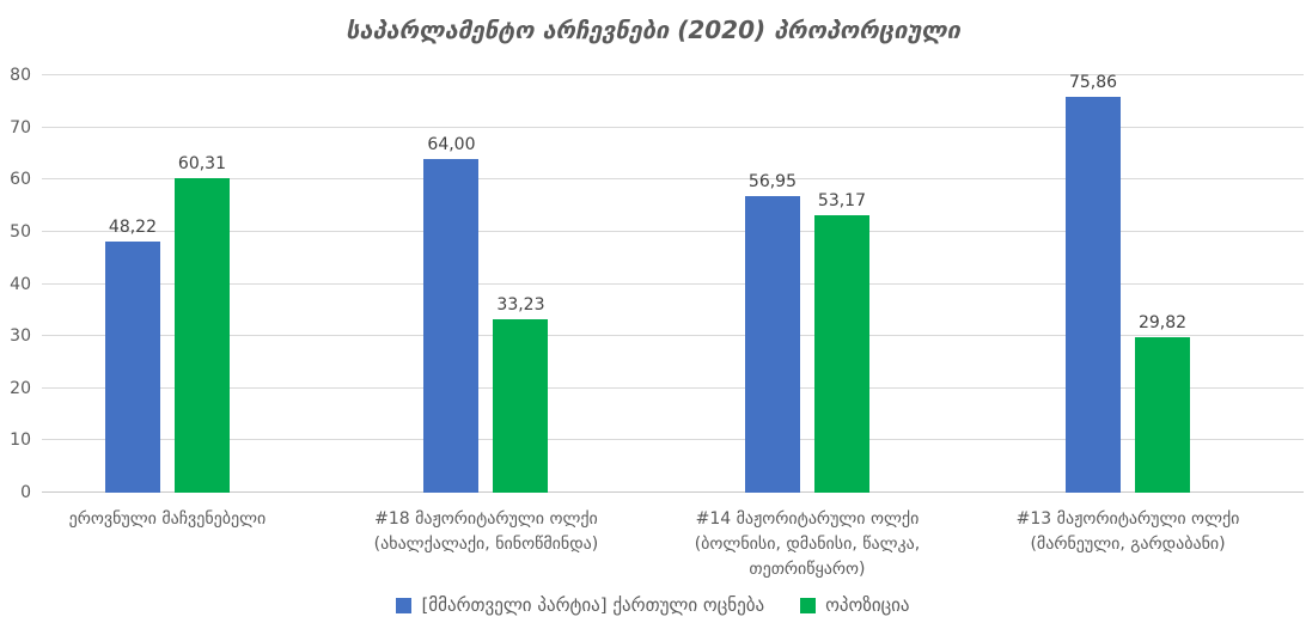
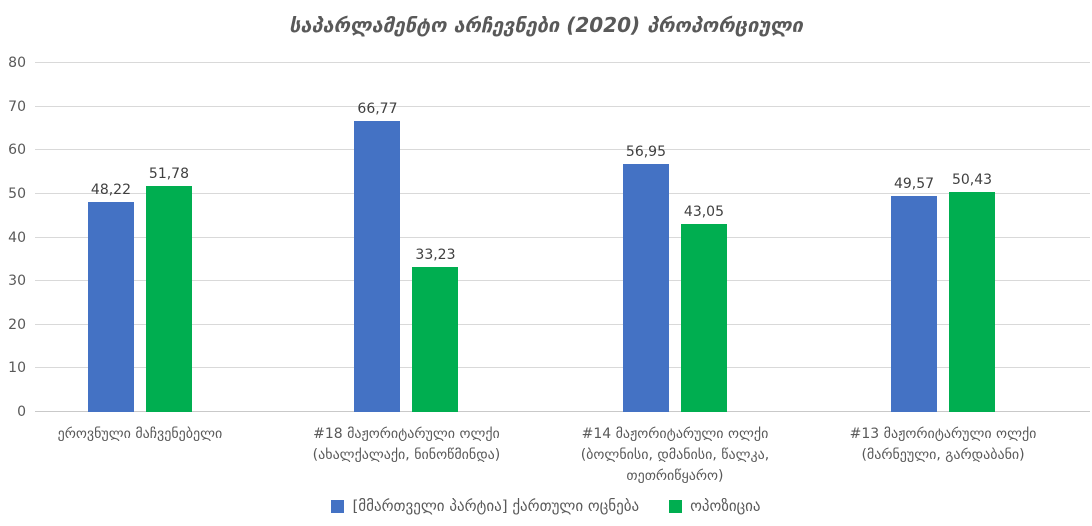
ოპოზიცია/ეროვნული მაჩვენებელი: 60,31 -> 51,78
[მმართველი პარტია] ქართული ოცნება/#18 მაჟორიტარული ოლქი (ახალქალაქი, ნინოწმინდა): 64,00 -> 66,77
ოპოზიცია/#14 მაჟორიტარული ოლქი (ბოლნისი, დმანისი, წალკა, თეთრიწყარო): 53,17 -> 43,05
[მმართველი პარტია] ქართული ოცნება/#13 მაჟორიტარული ოლქი (მარნეული, გარდაბანი): 75,86 -> 49,57
ოპოზიცია/#13 მაჟორიტარული ოლქი (მარნეული, გარდაბანი): 29,82 -> 50,43
